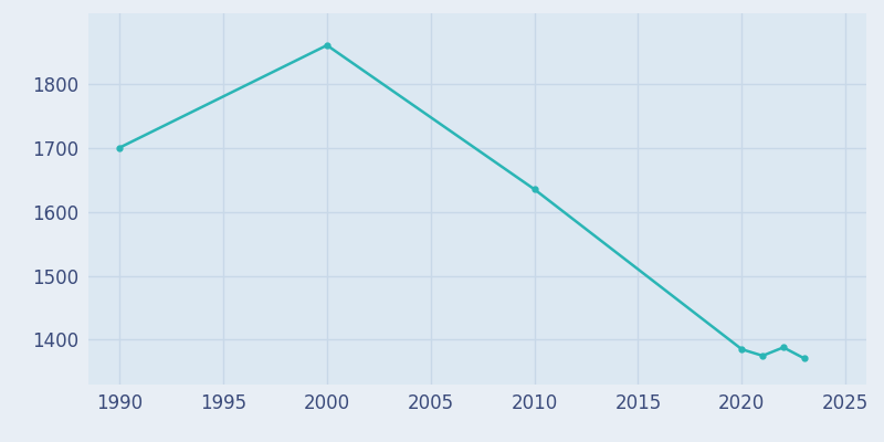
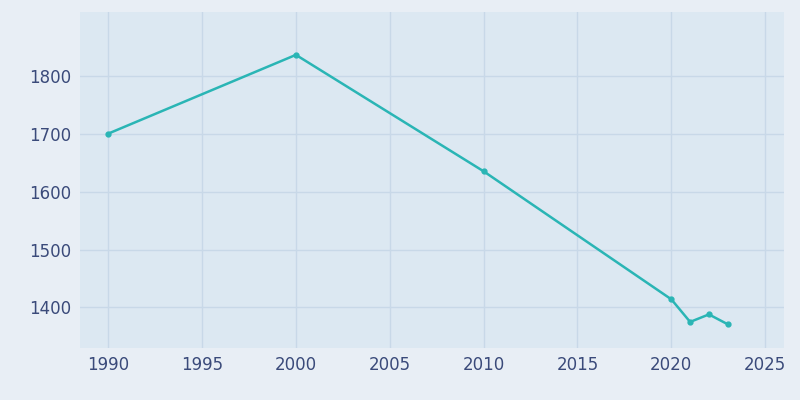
2000: 1860 -> 1836
2020: 1385 -> 1414
